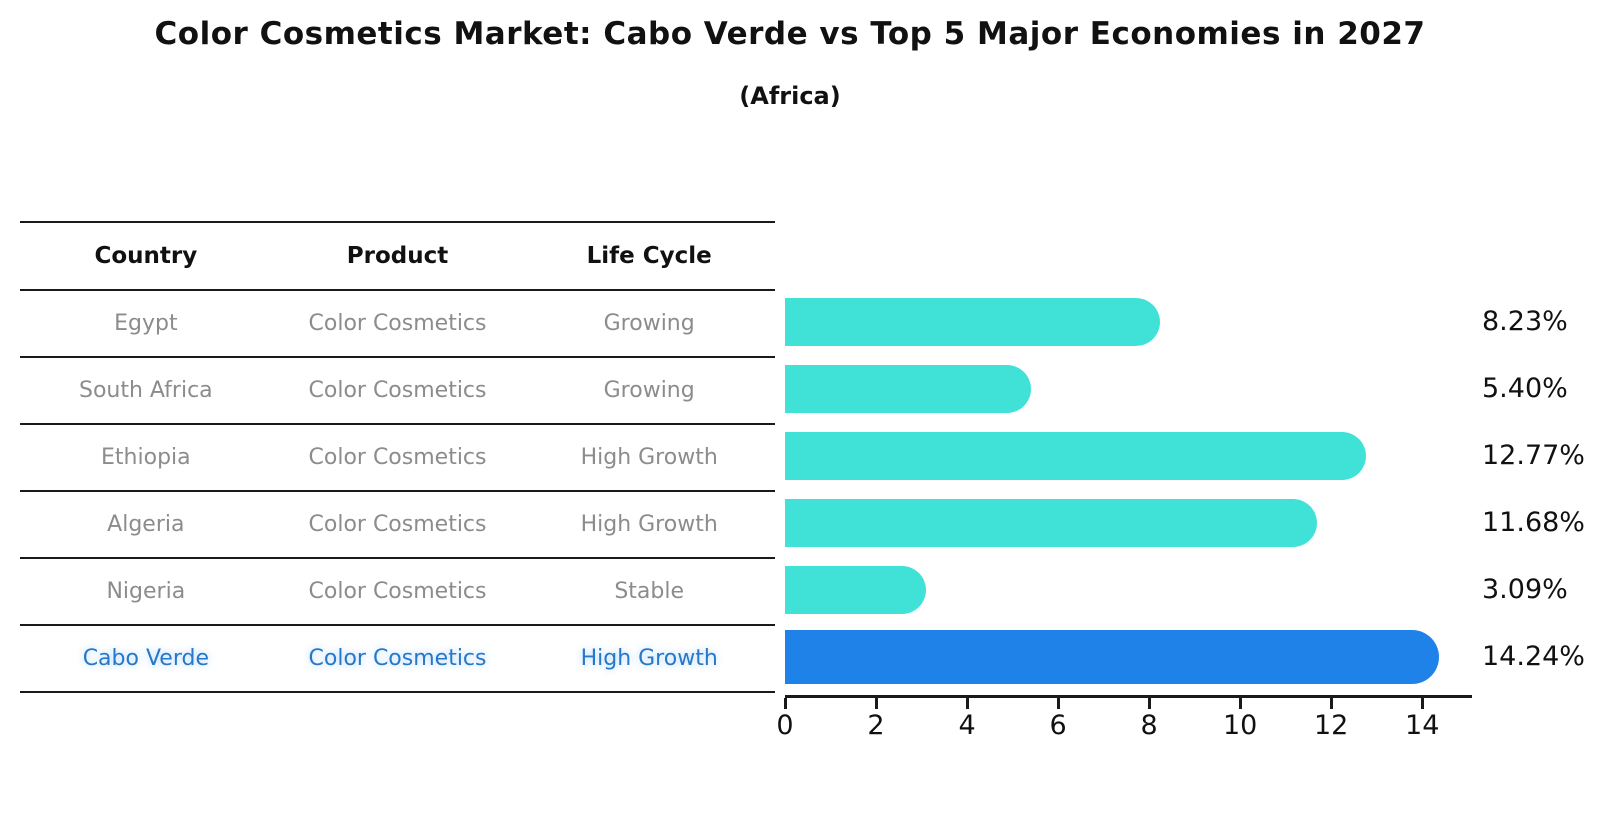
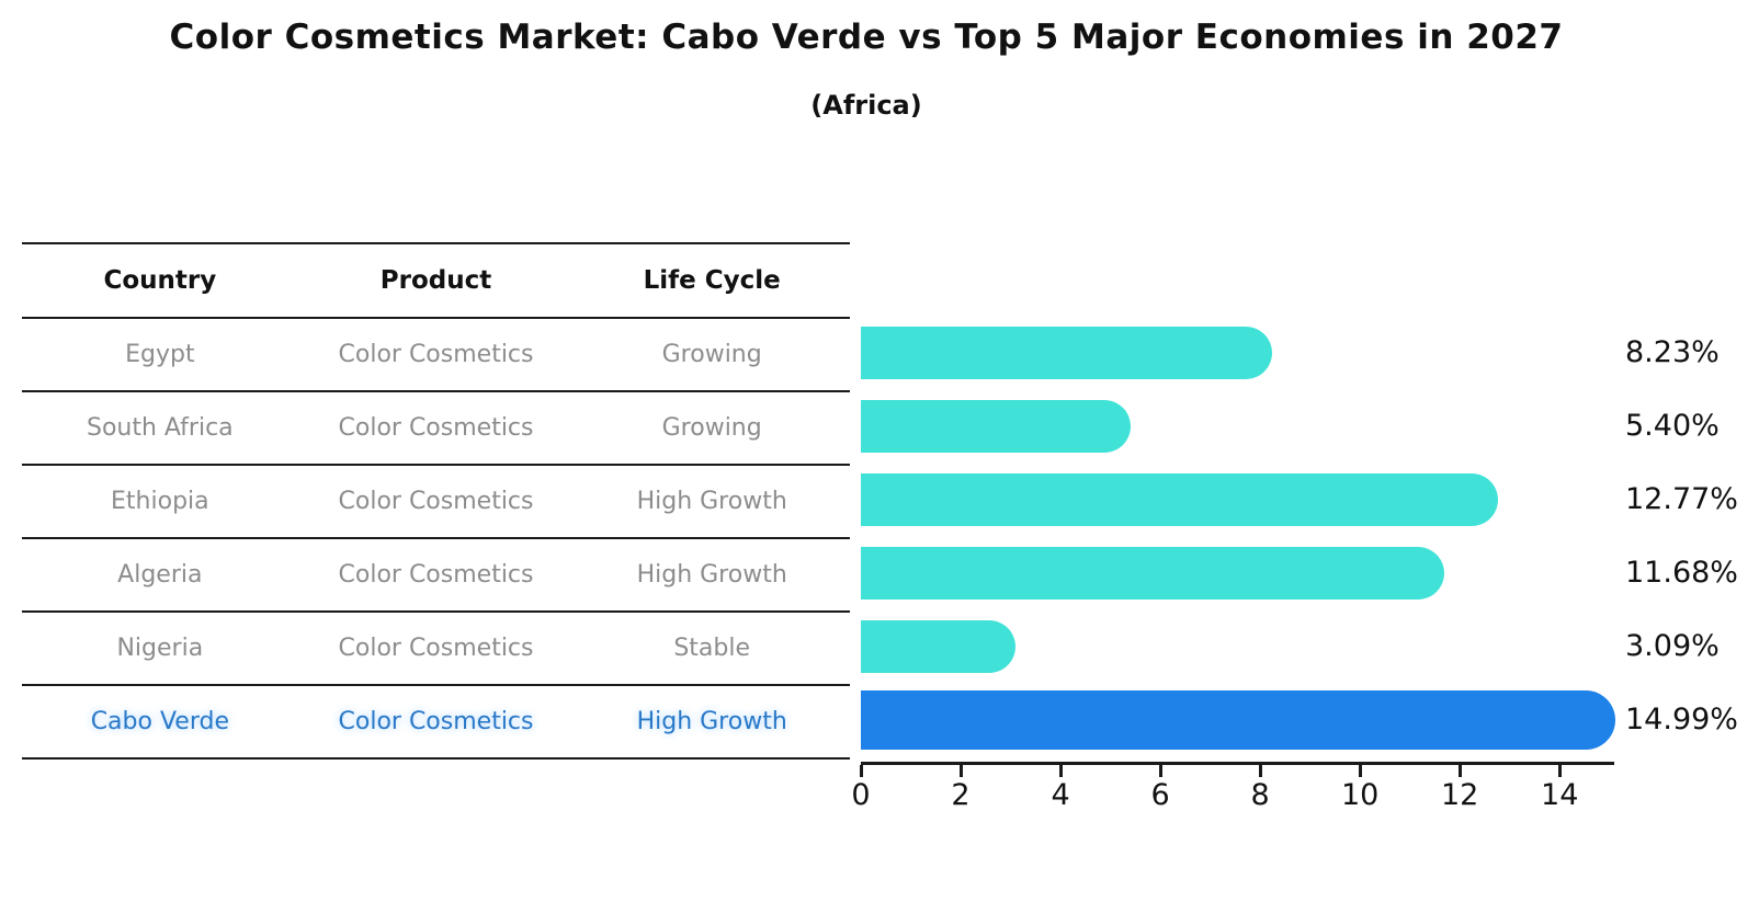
Cabo Verde: 14.24% -> 14.99%
